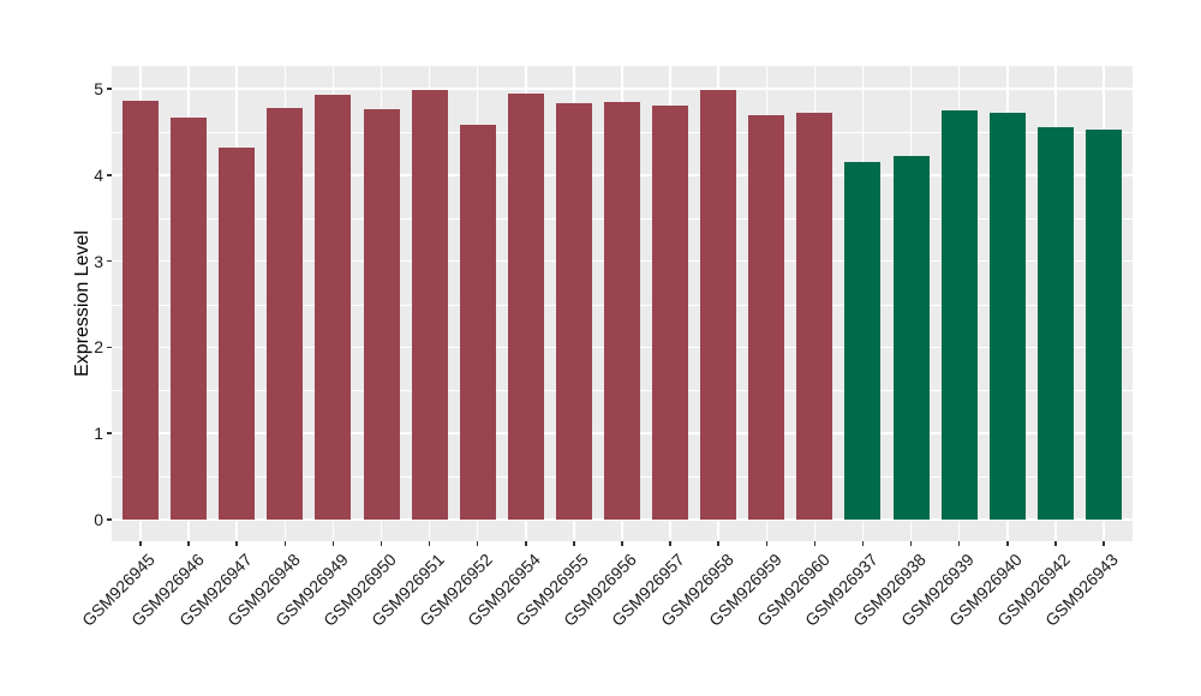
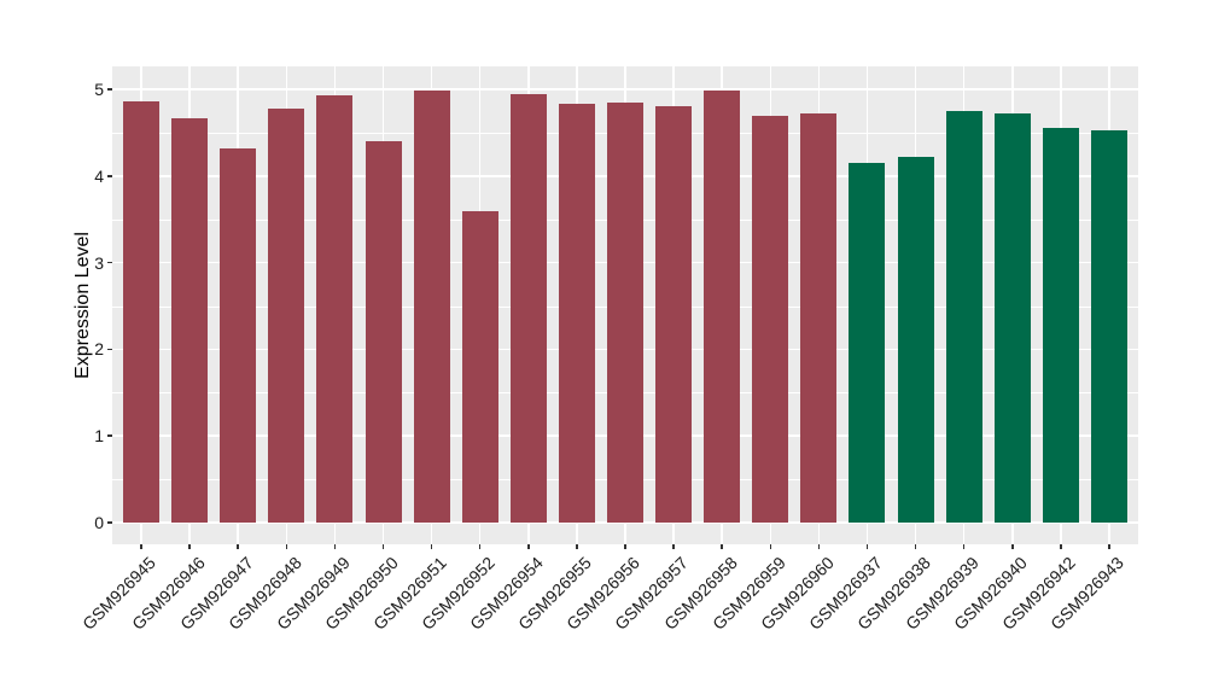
GSM926950: 4.8 -> 4.4
GSM926952: 4.6 -> 3.6
